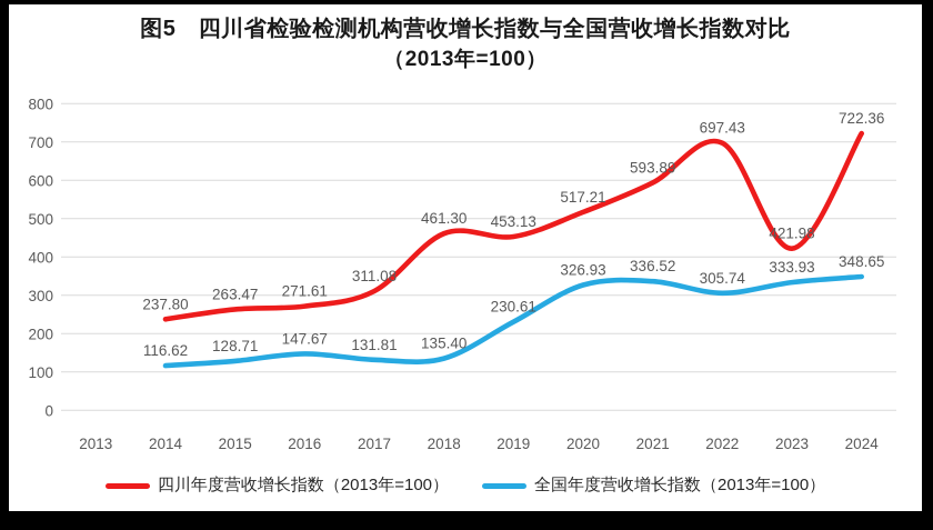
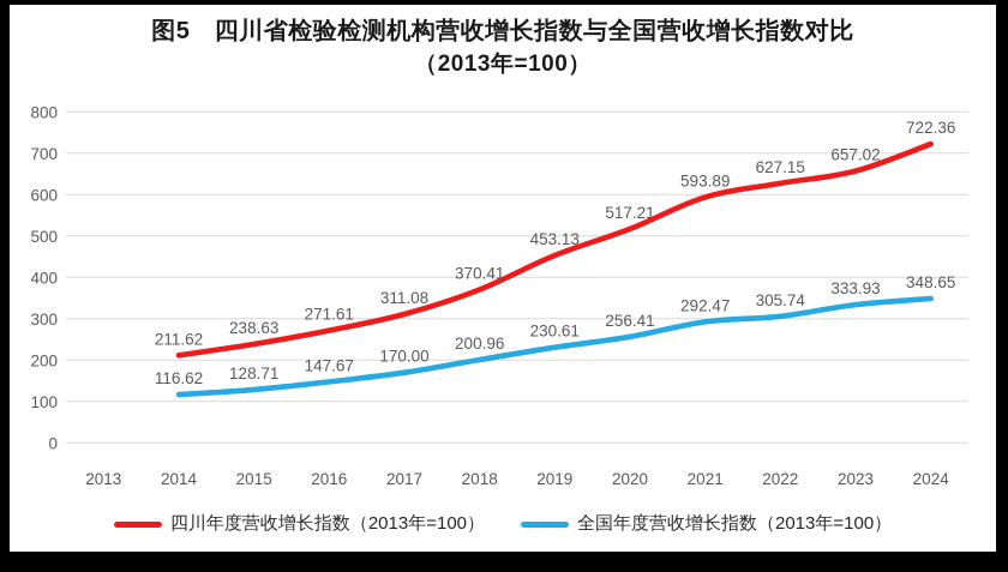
四川年度营收增长指数（2013年=100）/2014: 237.80 -> 211.62
四川年度营收增长指数（2013年=100）/2015: 263.47 -> 238.63
全国年度营收增长指数（2013年=100）/2017: 131.81 -> 170.00
四川年度营收增长指数（2013年=100）/2018: 461.30 -> 370.41
全国年度营收增长指数（2013年=100）/2018: 135.40 -> 200.96
全国年度营收增长指数（2013年=100）/2020: 326.93 -> 256.41
全国年度营收增长指数（2013年=100）/2021: 336.52 -> 292.47
四川年度营收增长指数（2013年=100）/2022: 697.43 -> 627.15
四川年度营收增长指数（2013年=100）/2023: 421.98 -> 657.02
